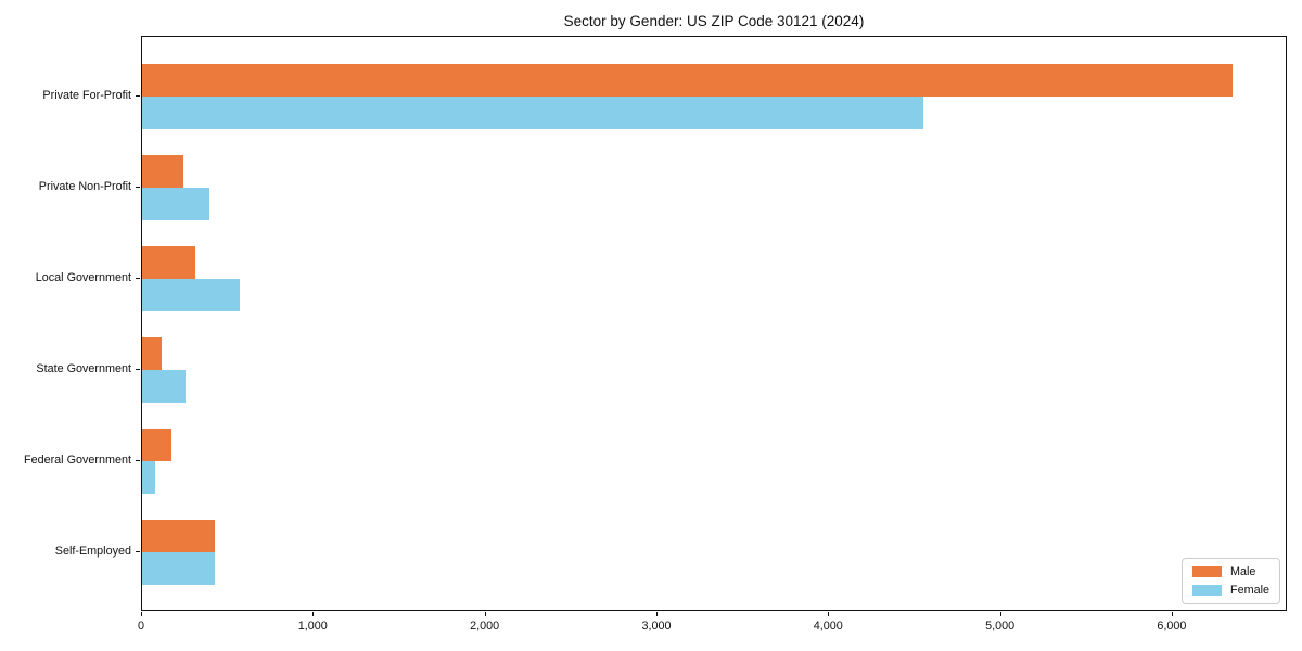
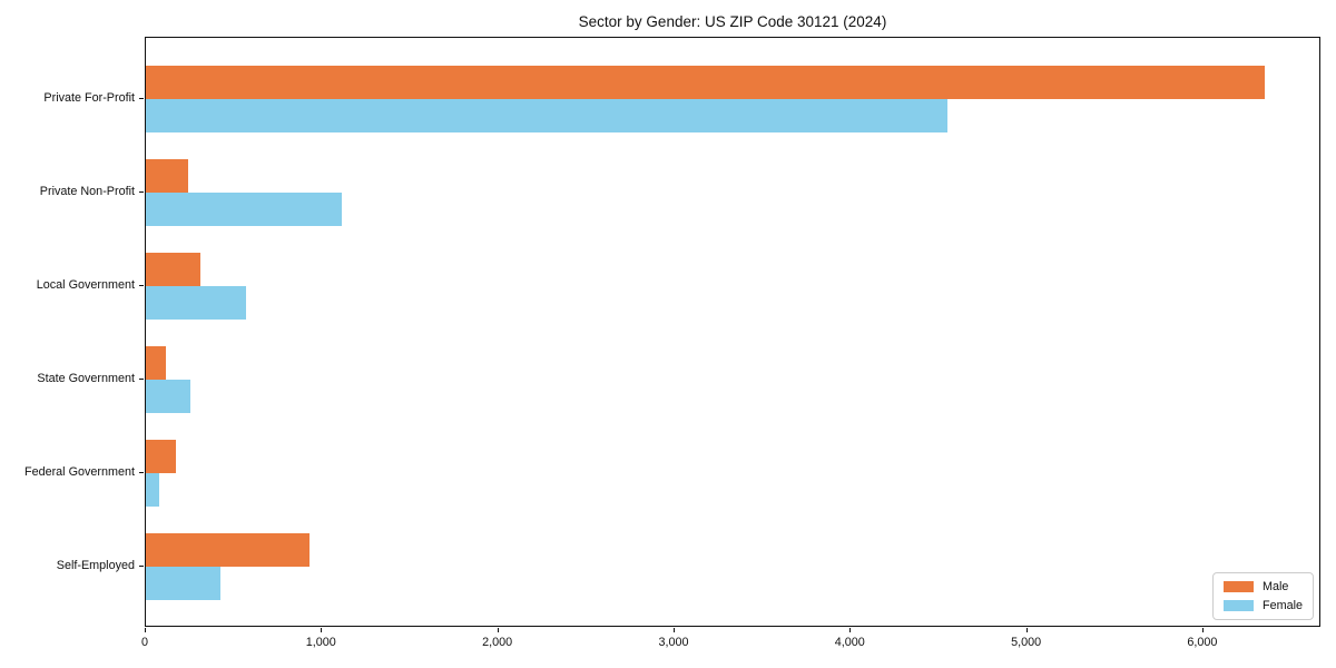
Female/Private Non-Profit: 390 -> 1110
Male/Self-Employed: 420 -> 930
